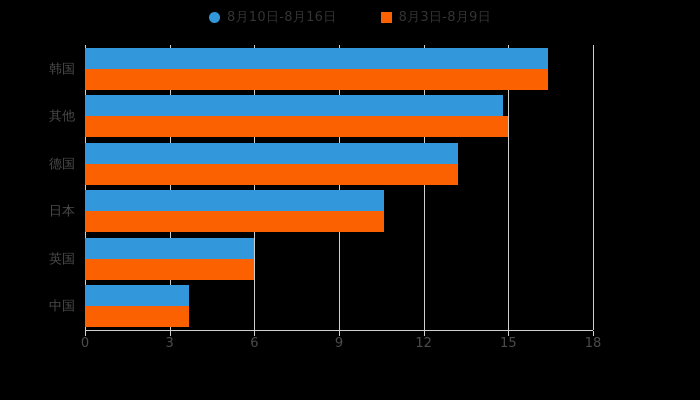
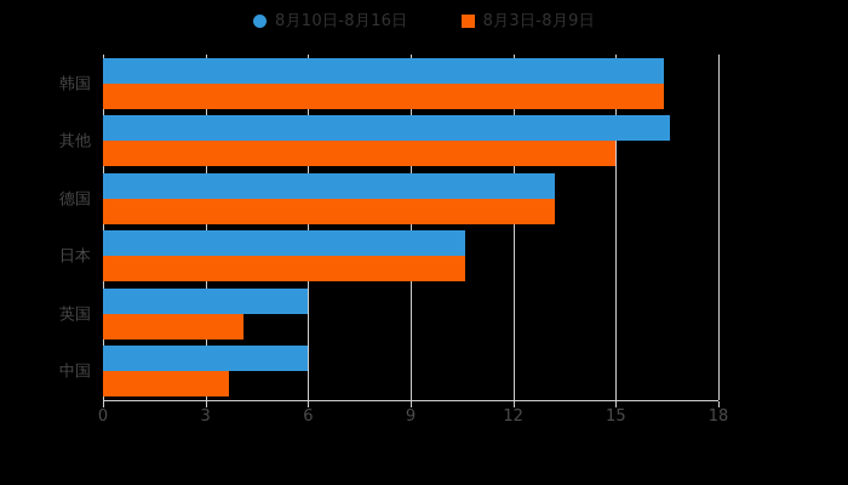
8月10日-8月16日/其他: 14.8 -> 16.6
8月3日-8月9日/英国: 6.0 -> 4.1
8月10日-8月16日/中国: 3.7 -> 6.0
